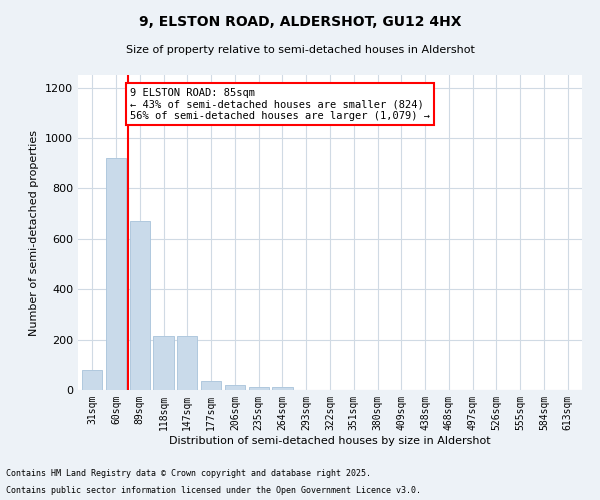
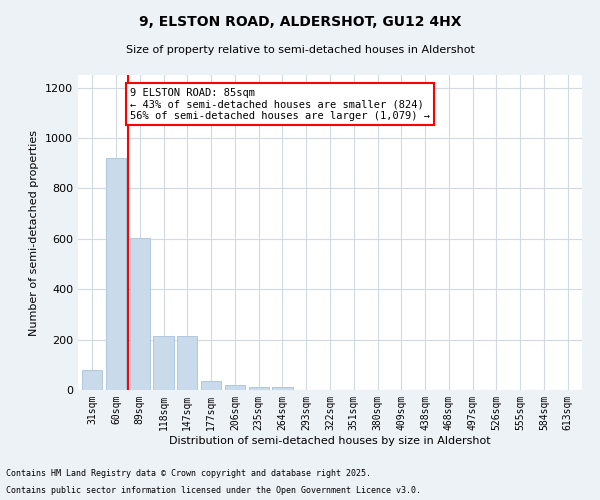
89sqm: 670 -> 605
